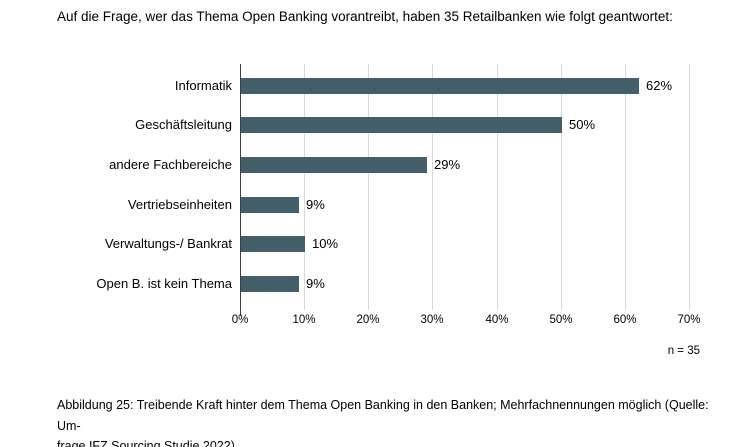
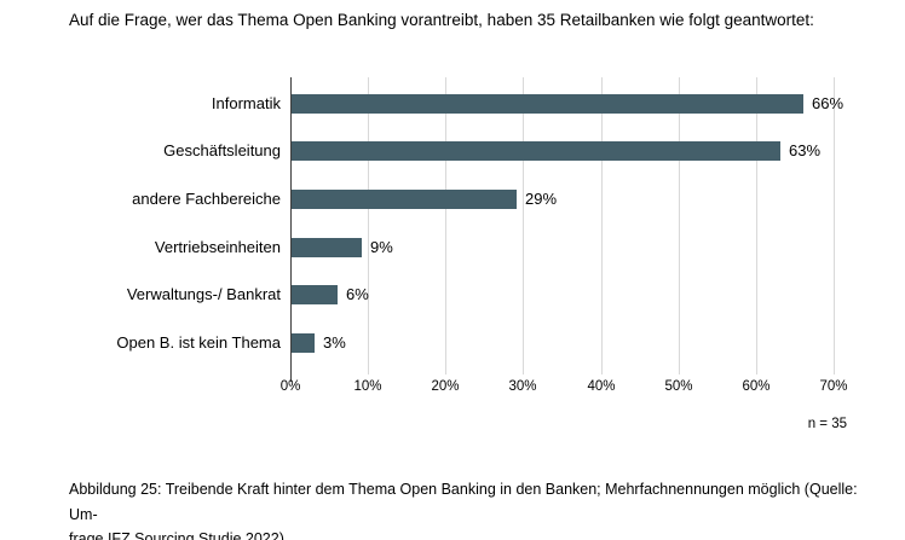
Informatik: 62% -> 66%
Geschäftsleitung: 50% -> 63%
Verwaltungs-/ Bankrat: 10% -> 6%
Open B. ist kein Thema: 9% -> 3%
